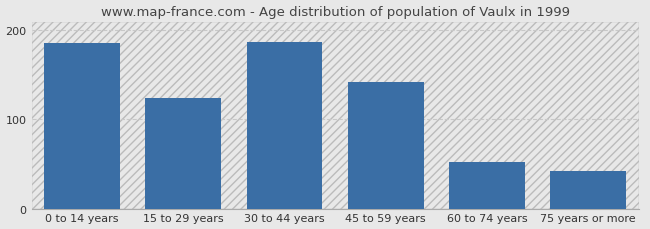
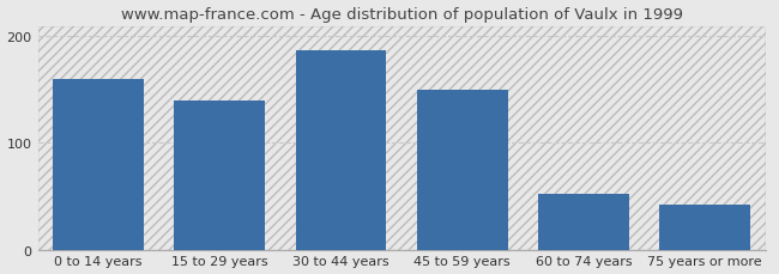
0 to 14 years: 186 -> 160
15 to 29 years: 124 -> 140
45 to 59 years: 142 -> 150
